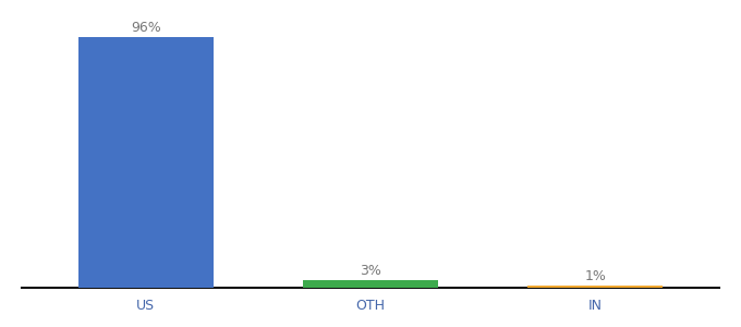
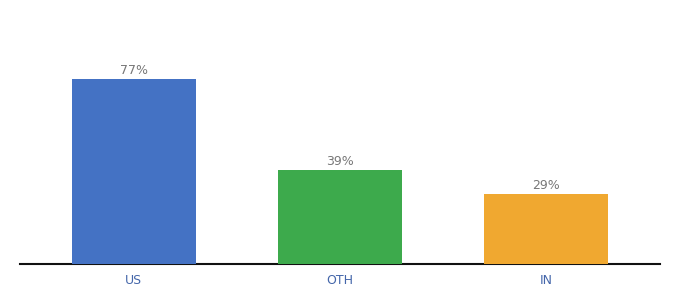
US: 96% -> 77%
OTH: 3% -> 39%
IN: 1% -> 29%
